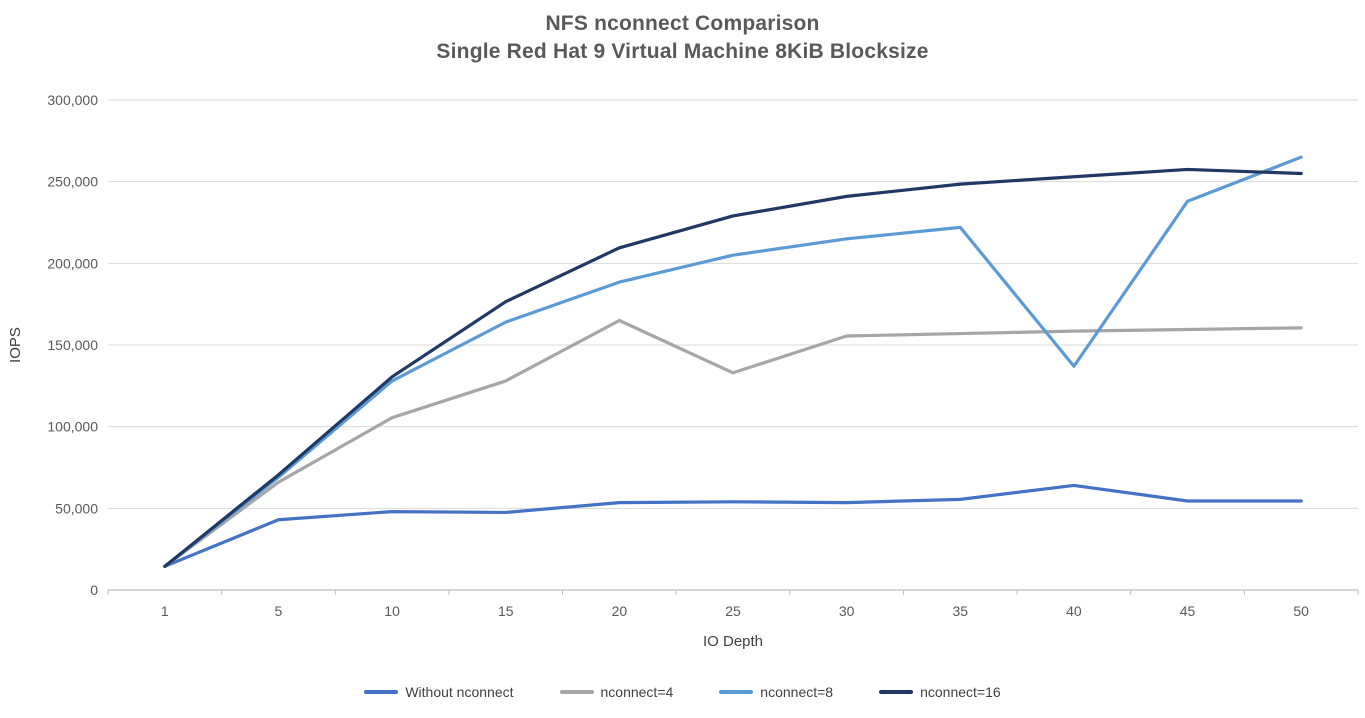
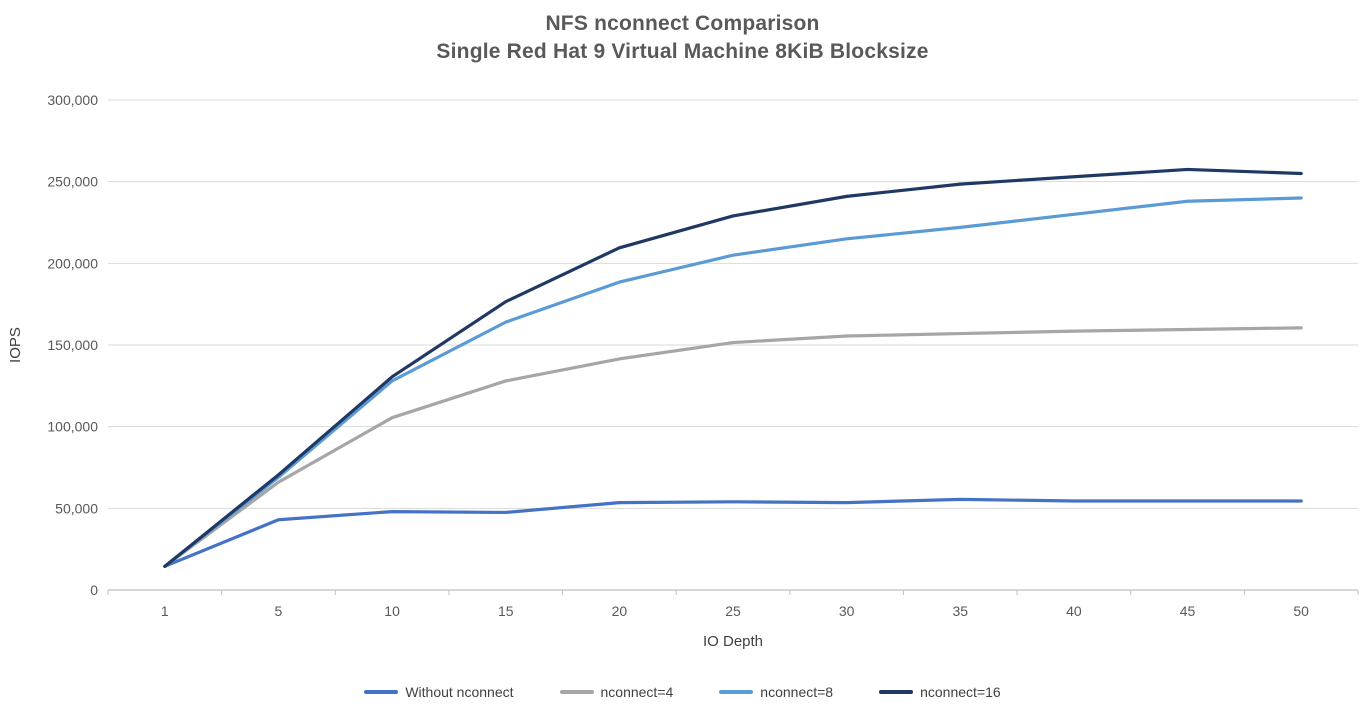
nconnect=4/20: 165000 -> 142000
nconnect=4/25: 133000 -> 152000
Without nconnect/40: 64000 -> 54000
nconnect=8/40: 137000 -> 230000
nconnect=8/50: 265000 -> 240000
